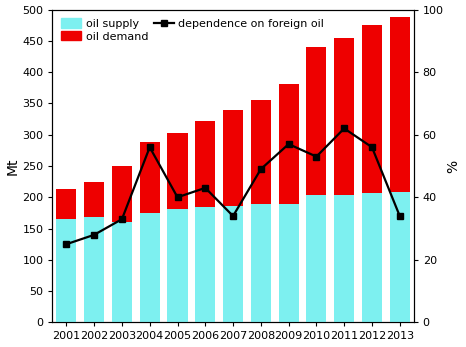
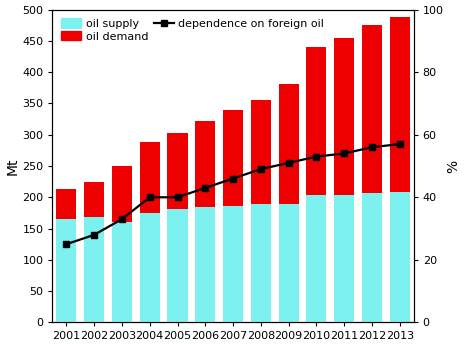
dependence on foreign oil/2004: 56 -> 40
dependence on foreign oil/2007: 34 -> 46
dependence on foreign oil/2009: 57 -> 51
dependence on foreign oil/2011: 62 -> 54
dependence on foreign oil/2013: 34 -> 57
